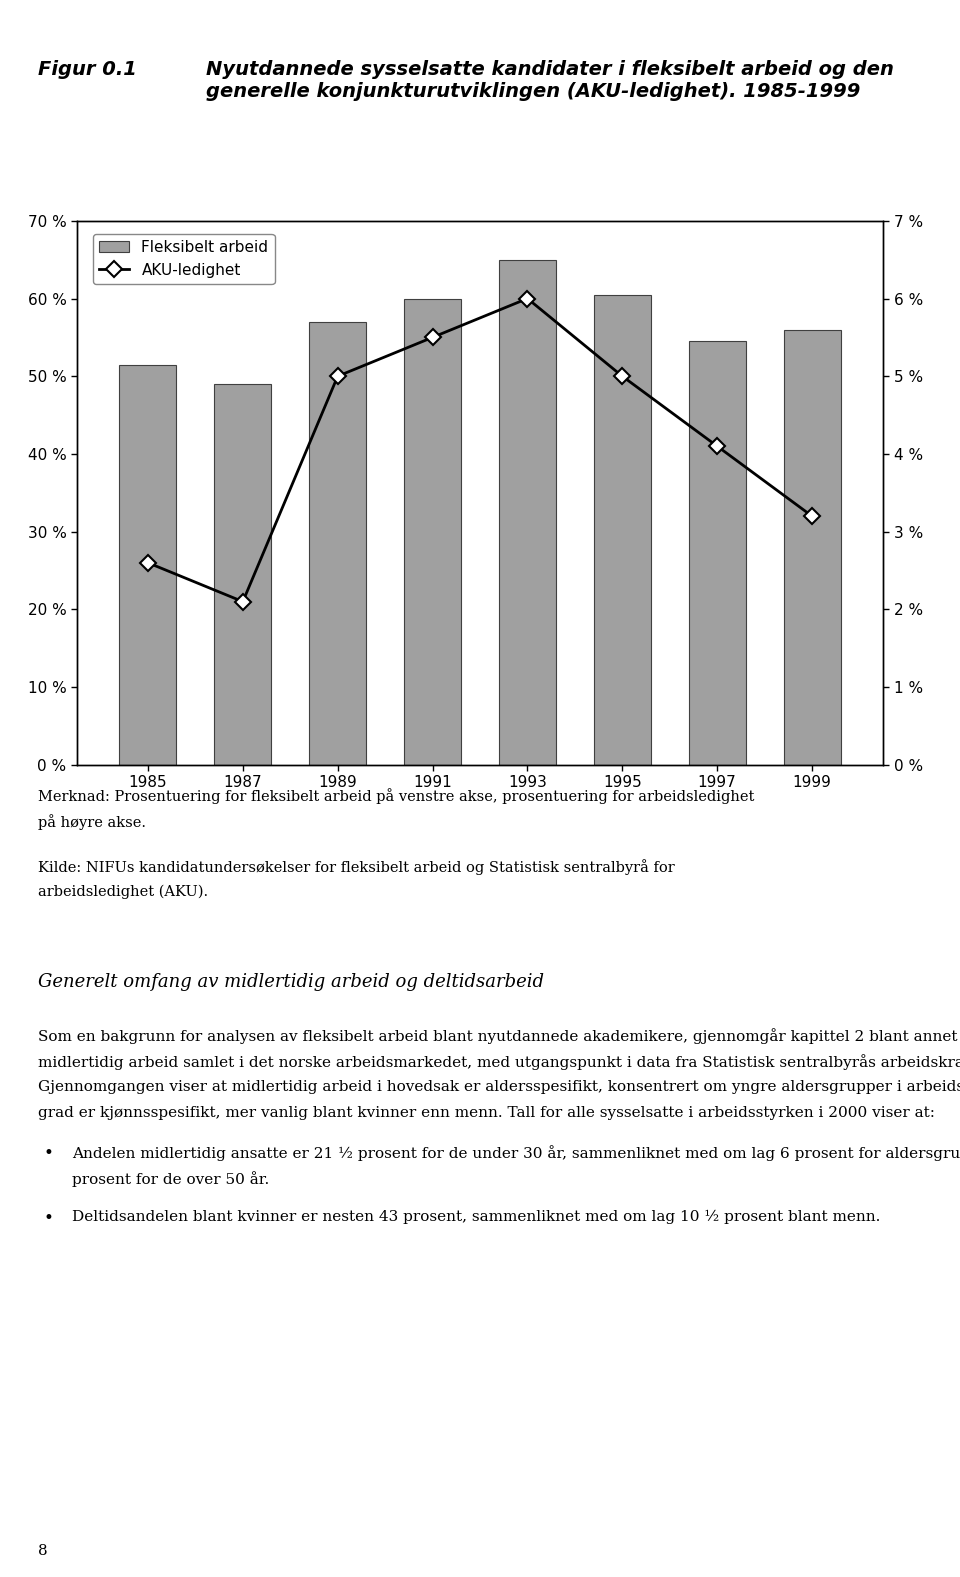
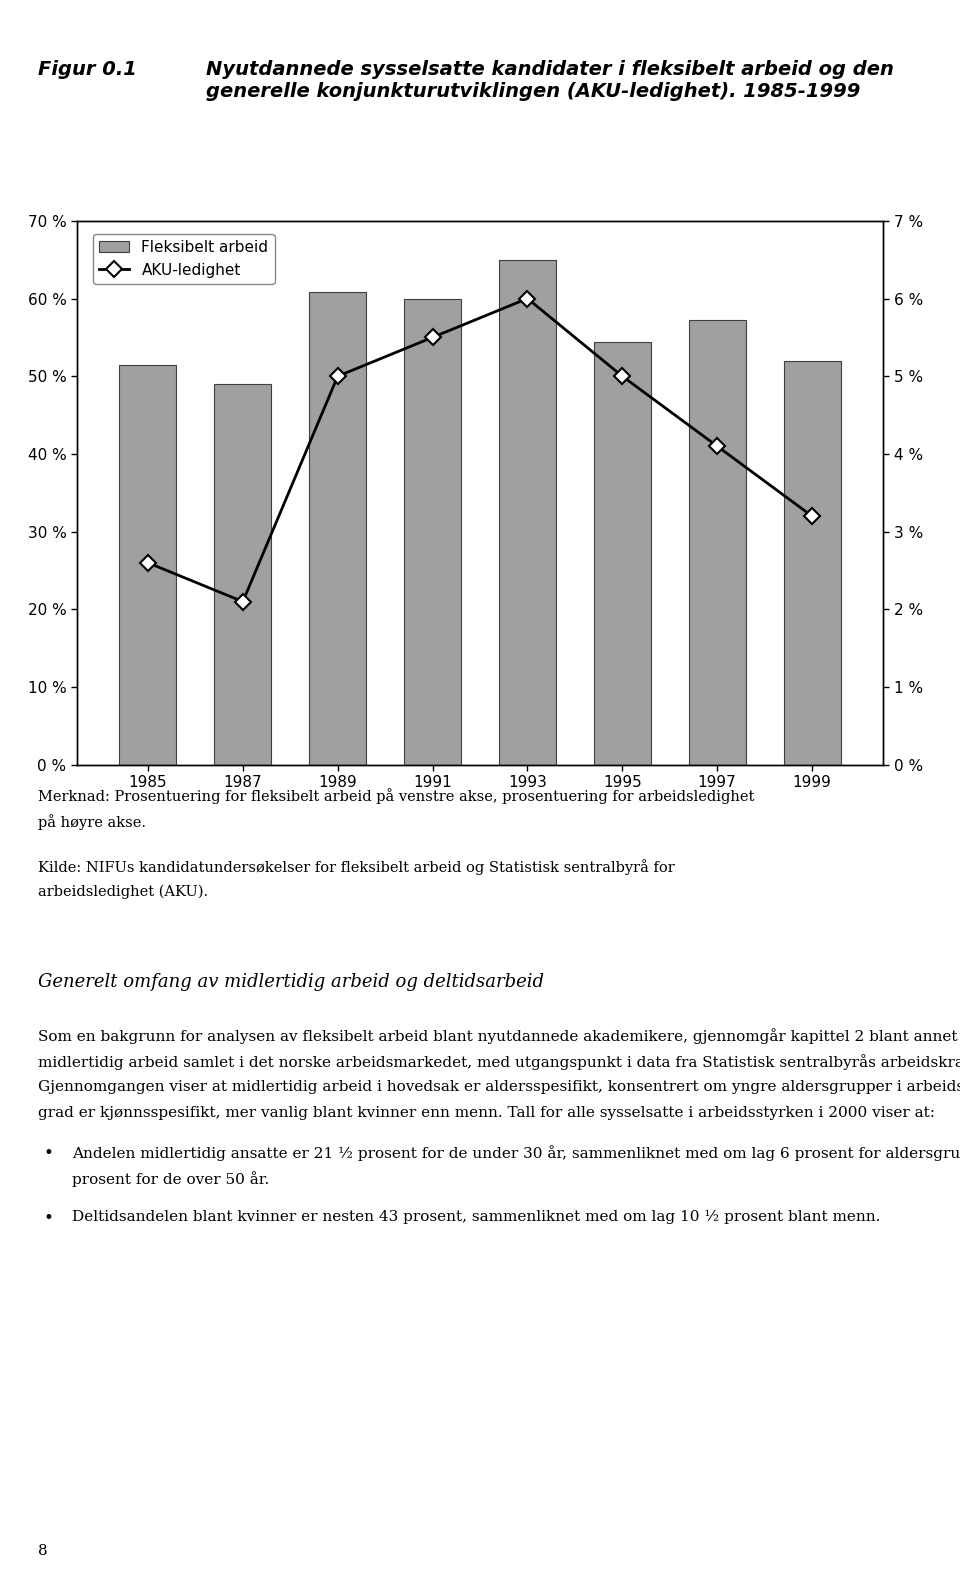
Fleksibelt arbeid/1989: 57.0 % -> 60.8 %
Fleksibelt arbeid/1995: 60.5 % -> 54.4 %
Fleksibelt arbeid/1997: 54.5 % -> 57.2 %
Fleksibelt arbeid/1999: 56.0 % -> 52.0 %
